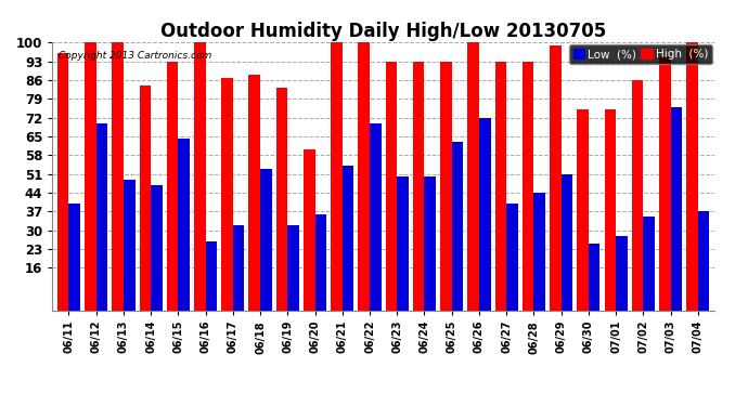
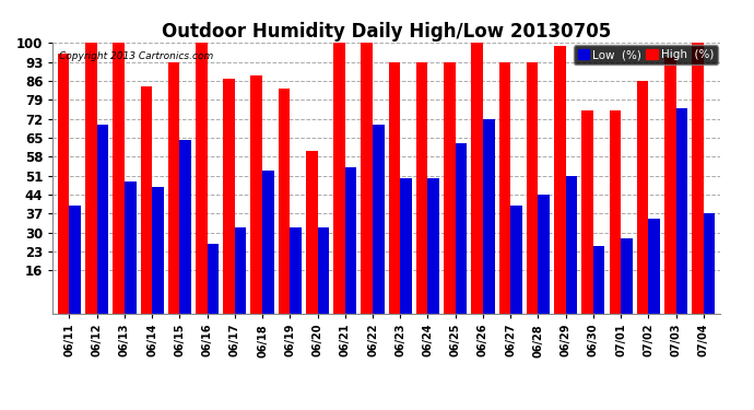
Low (%)/06/20: 36 -> 32
